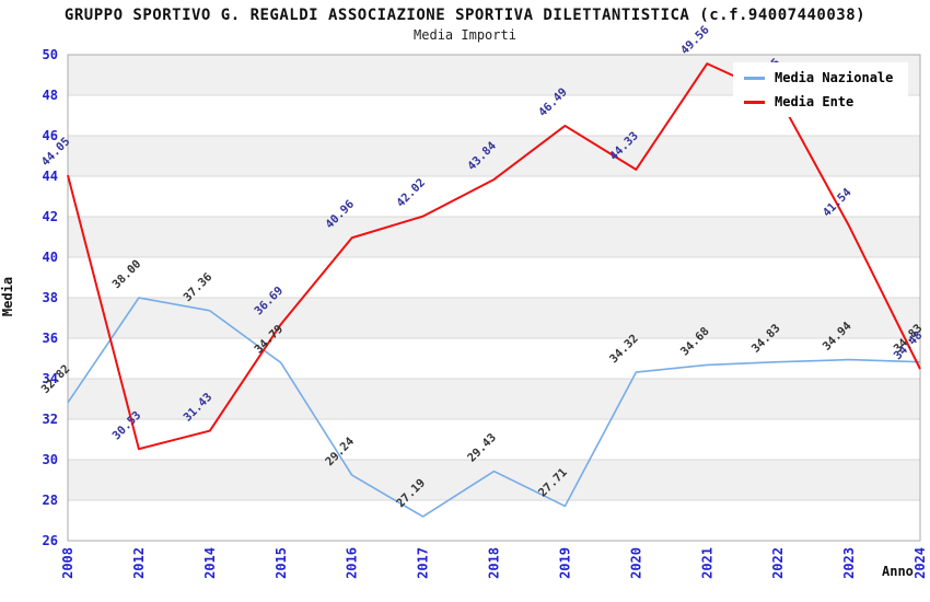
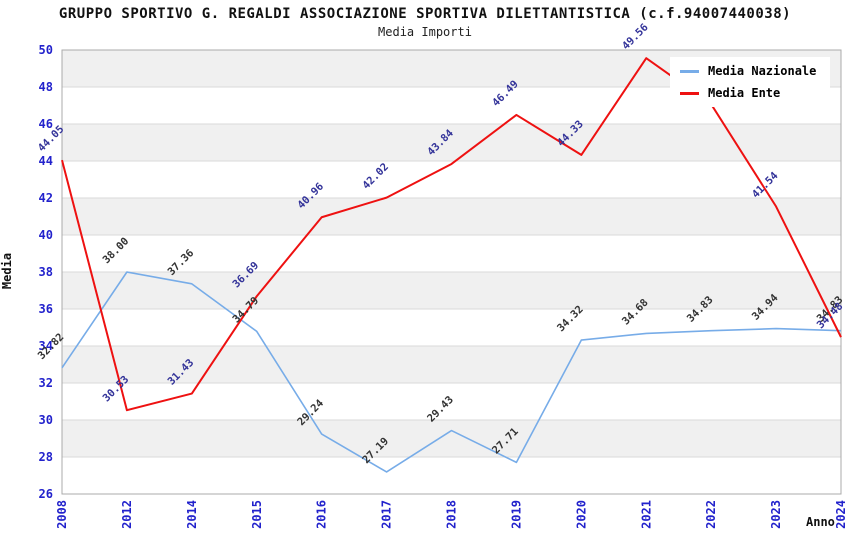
Media Ente/2022: 47.95 -> 47.07
